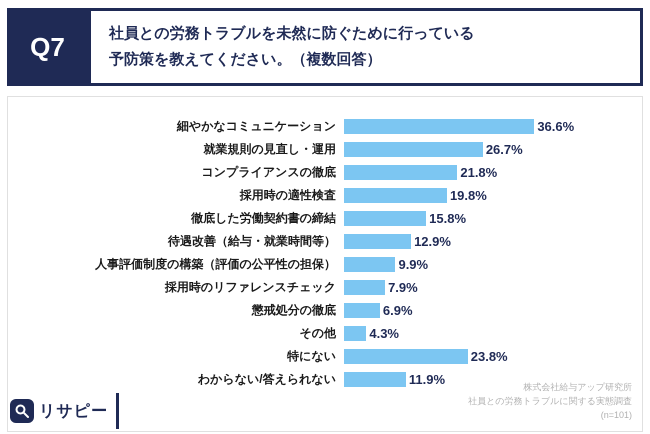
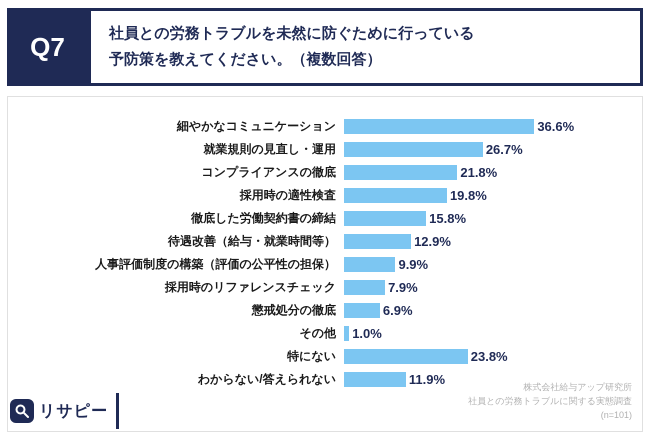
その他: 4.3% -> 1.0%
